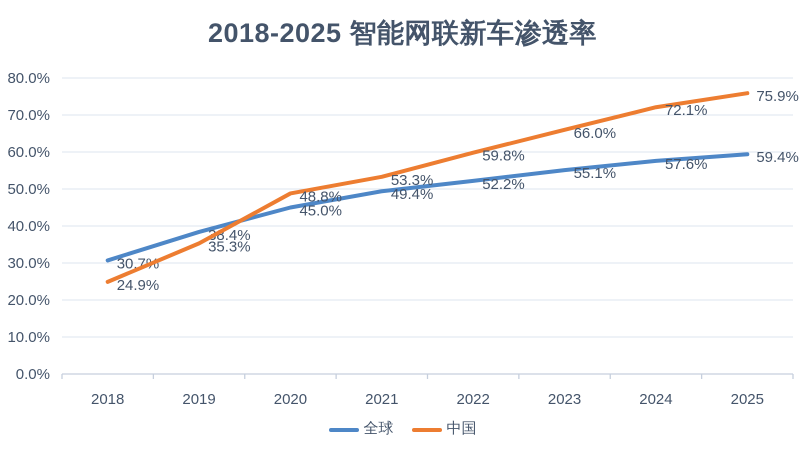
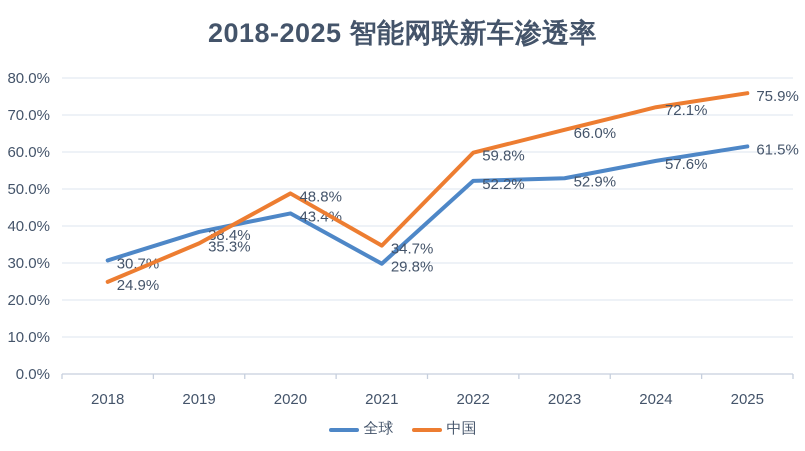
全球/2020: 45.0% -> 43.4%
全球/2021: 49.4% -> 29.8%
中国/2021: 53.3% -> 34.7%
全球/2023: 55.1% -> 52.9%
全球/2025: 59.4% -> 61.5%
